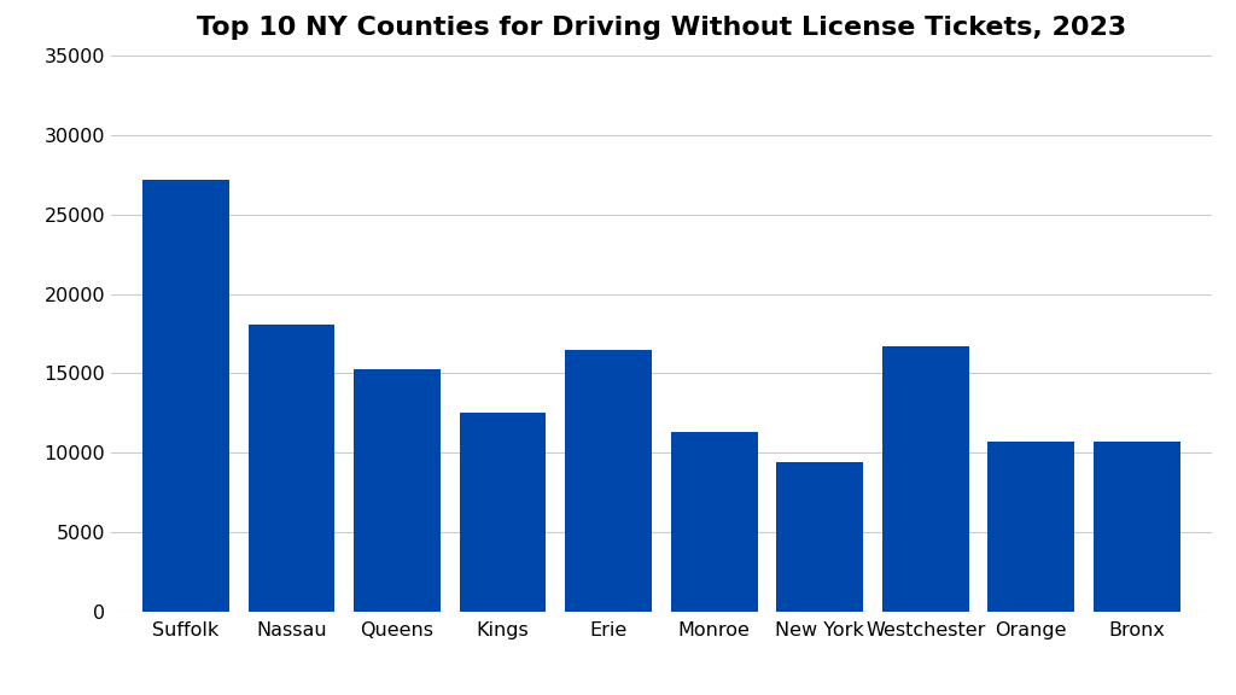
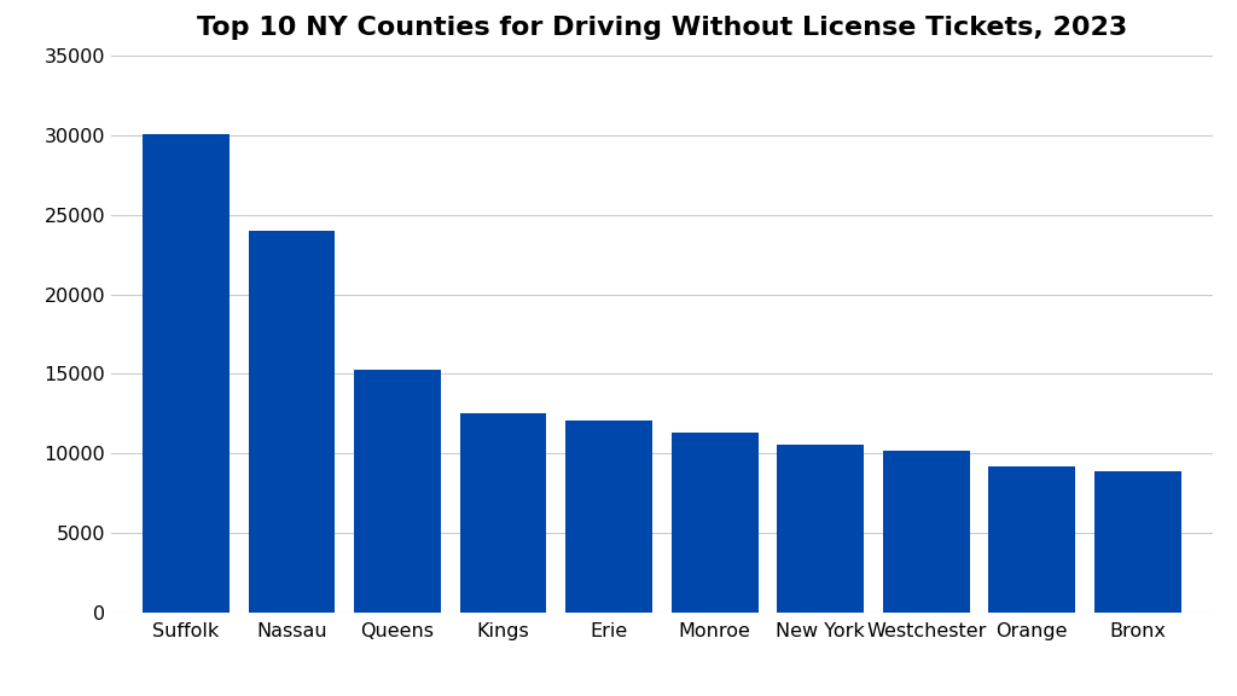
Suffolk: 27200 -> 30100
Nassau: 18100 -> 24000
Erie: 16500 -> 12100
New York: 9400 -> 10600
Westchester: 16700 -> 10200
Orange: 10700 -> 9200
Bronx: 10700 -> 8800
